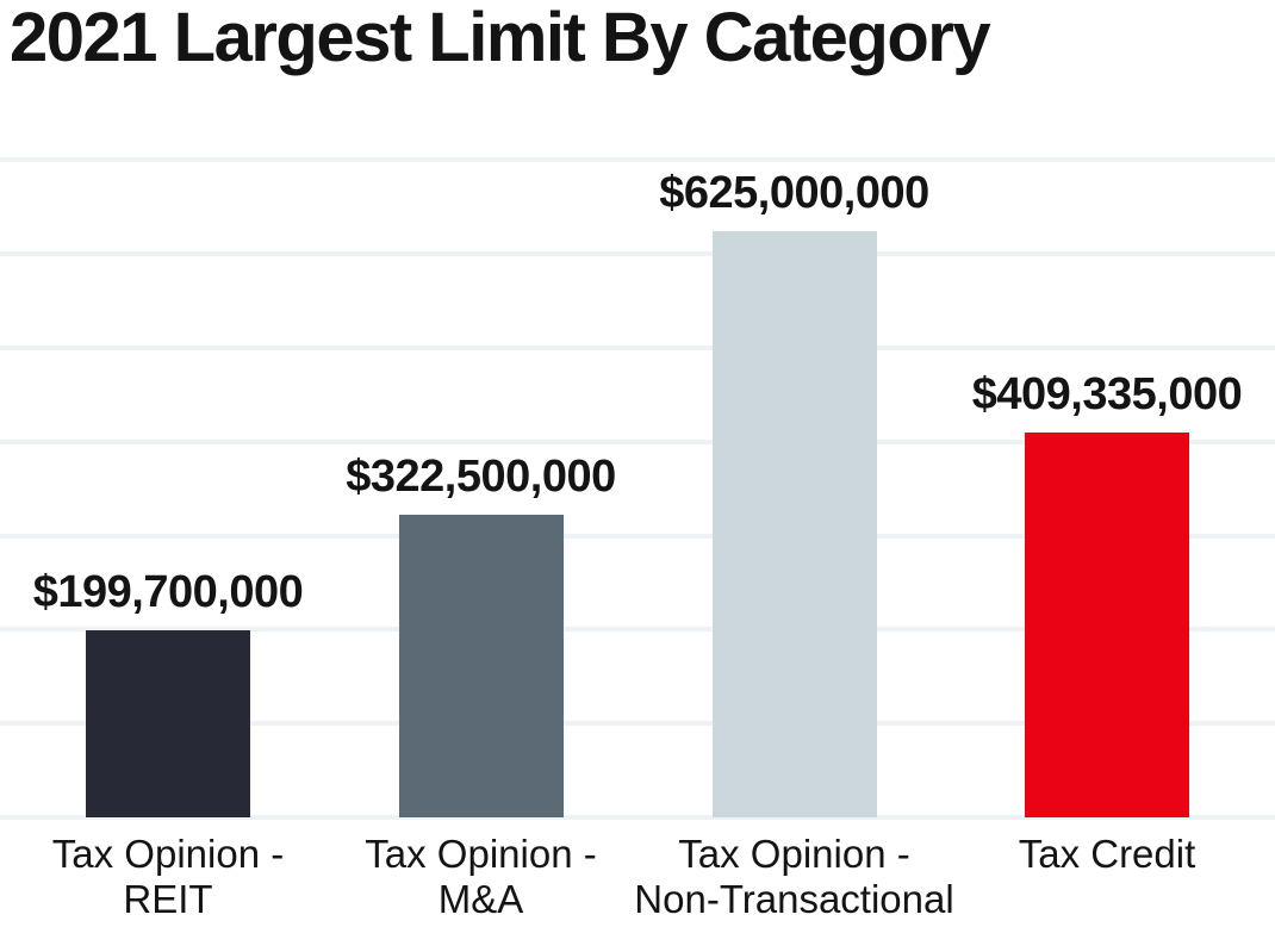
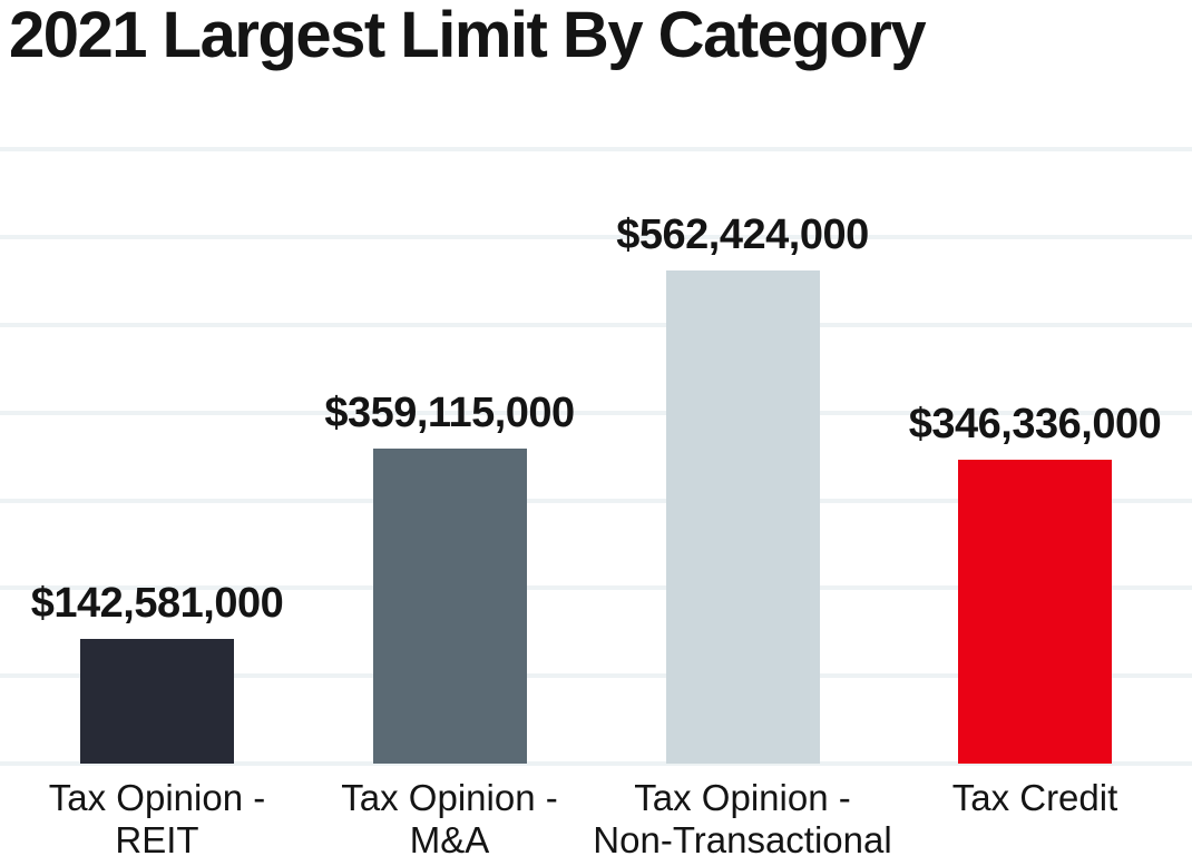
Tax Opinion - REIT: $199,700,000 -> $142,581,000
Tax Opinion - M&A: $322,500,000 -> $359,115,000
Tax Opinion - Non-Transactional: $625,000,000 -> $562,424,000
Tax Credit: $409,335,000 -> $346,336,000
